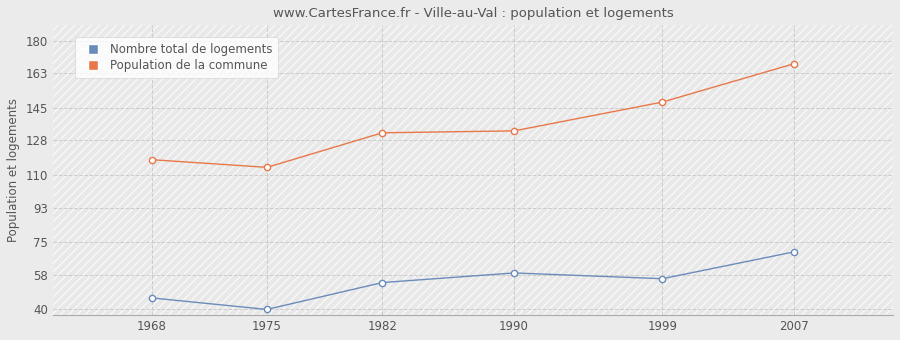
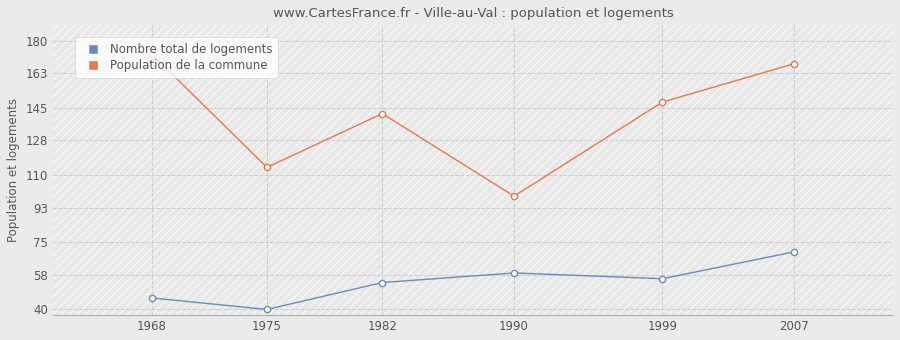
Population de la commune/1968: 118 -> 173
Population de la commune/1982: 132 -> 142
Population de la commune/1990: 133 -> 99
